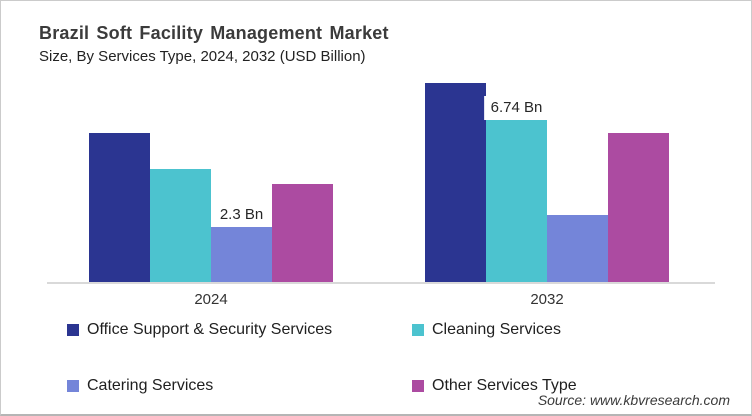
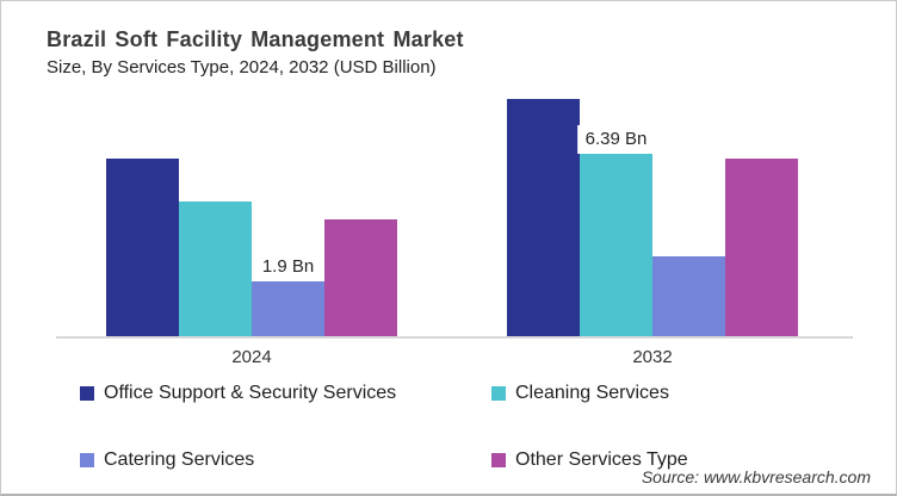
Catering Services/2024: 2.3 -> 1.9
Cleaning Services/2032: 6.74 -> 6.39
